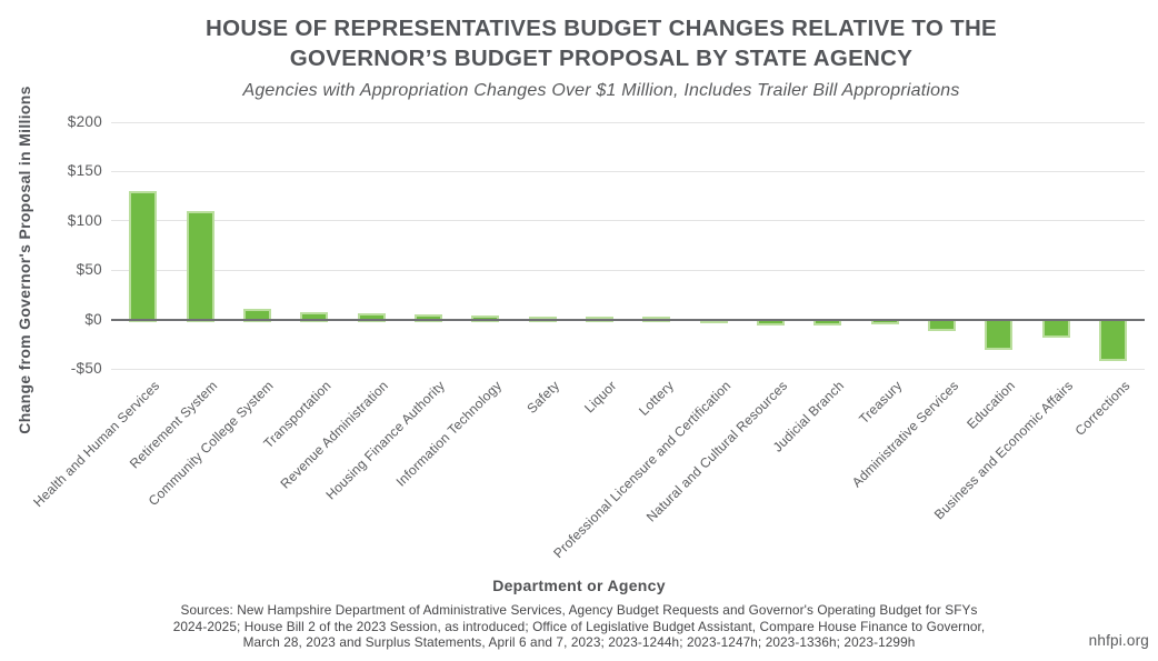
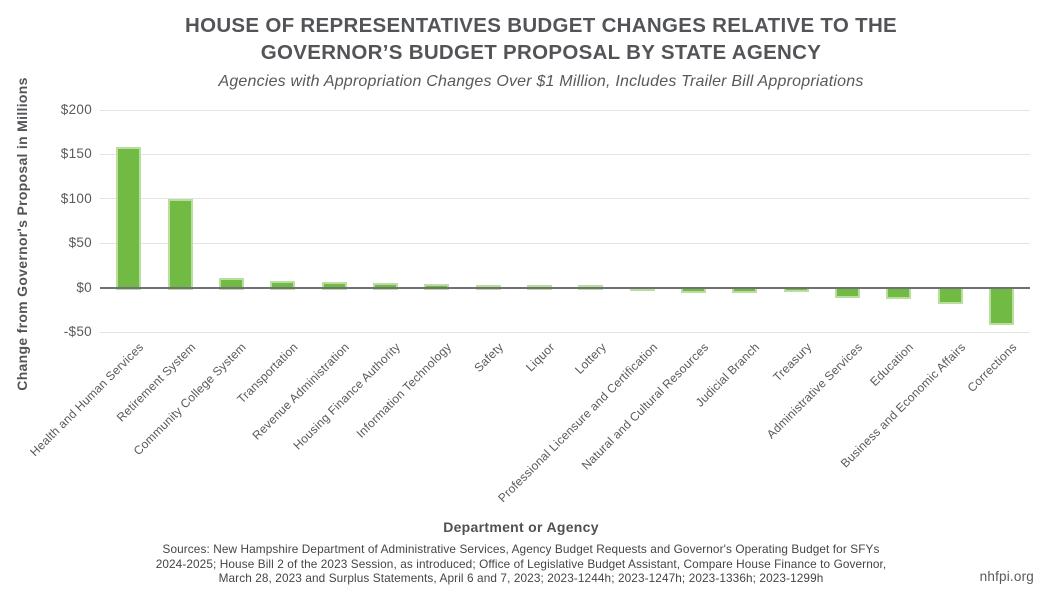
Health and Human Services: $130 -> $160
Retirement System: $110 -> $100
Education: -$30 -> -$10
